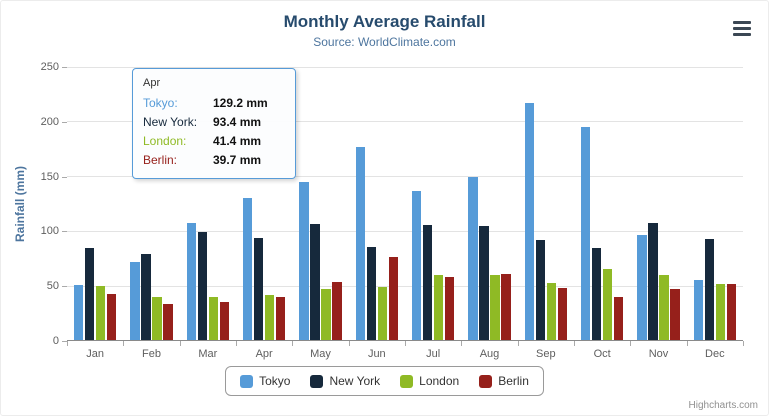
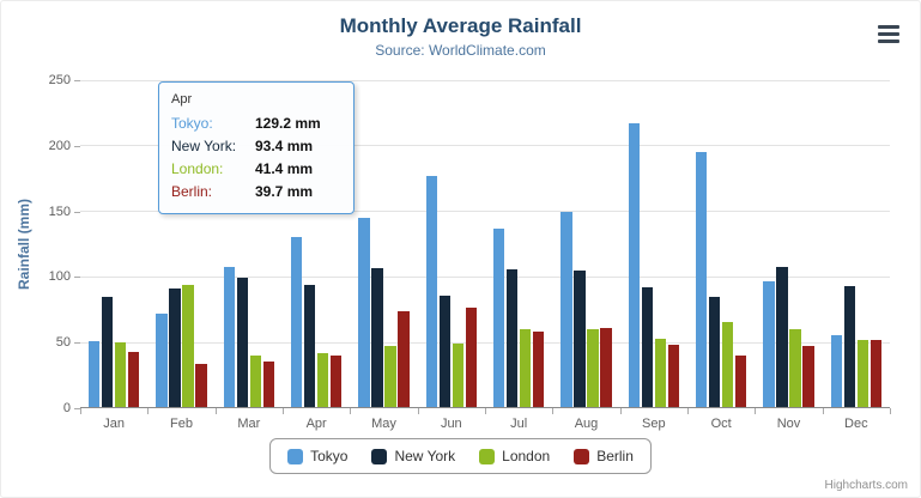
New York/Feb: 79 -> 90
London/Feb: 39 -> 93
Berlin/May: 53 -> 73
